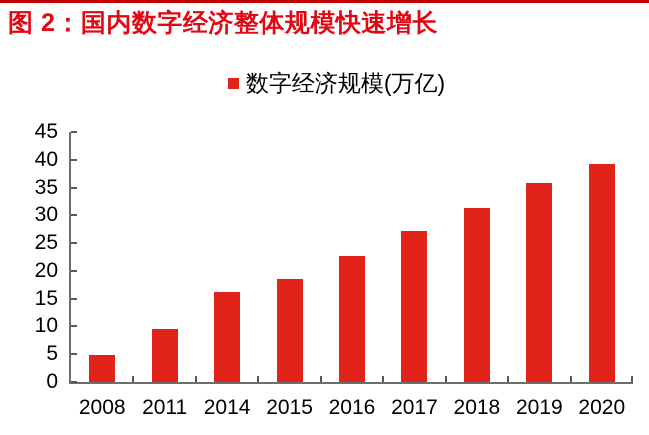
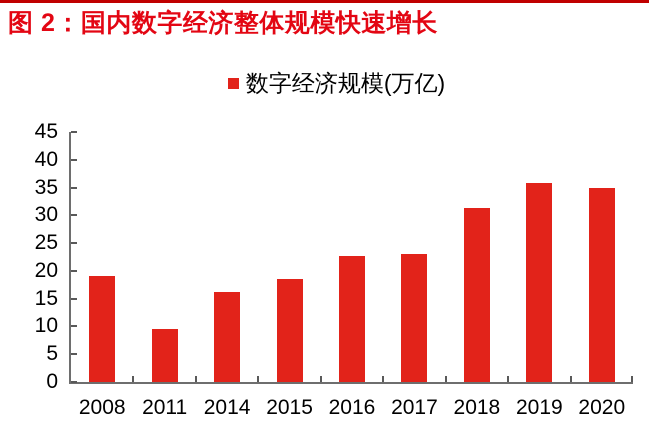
2008: 5 -> 19
2017: 27 -> 23
2020: 39 -> 35
